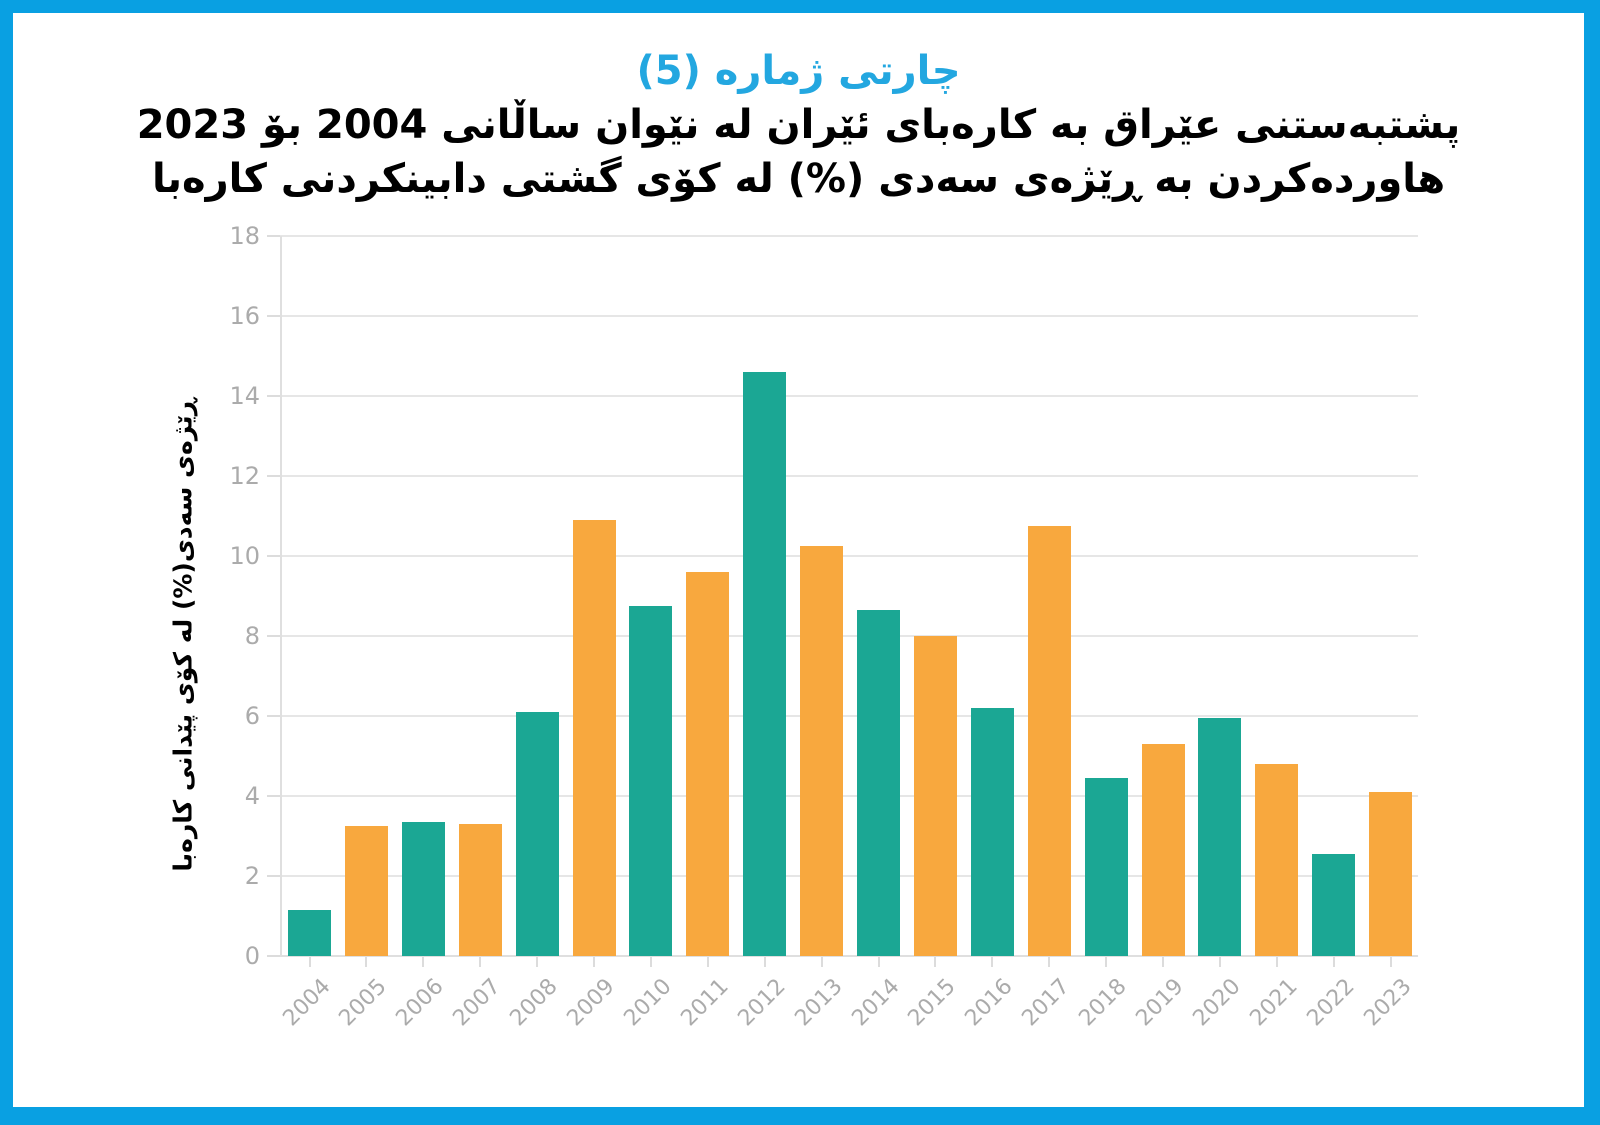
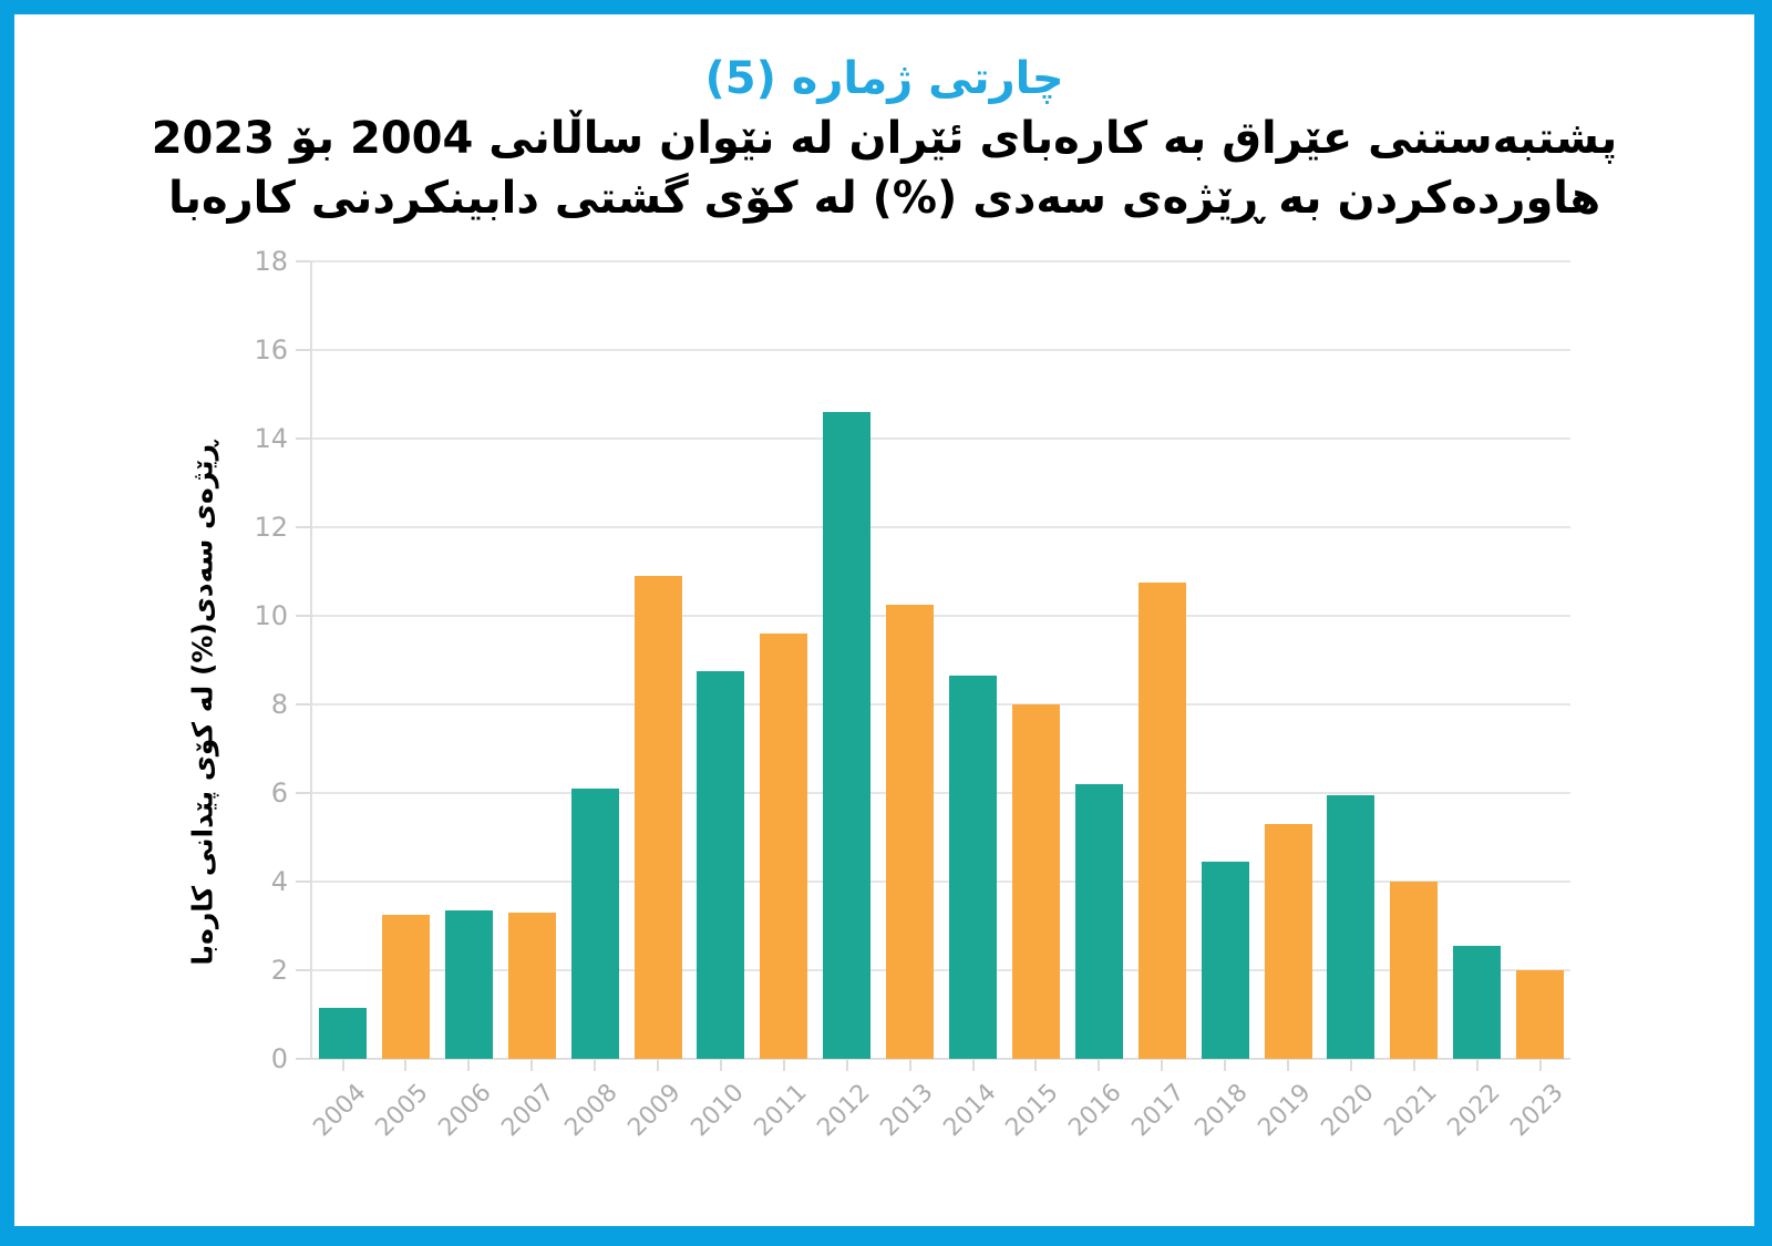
2021: 4.8 -> 4.0
2023: 4.1 -> 2.0
